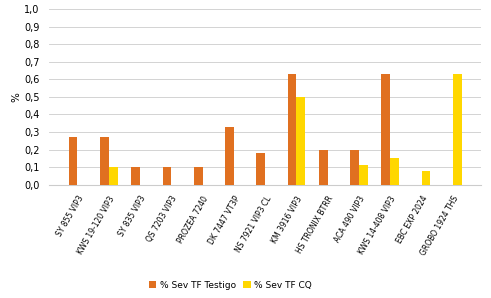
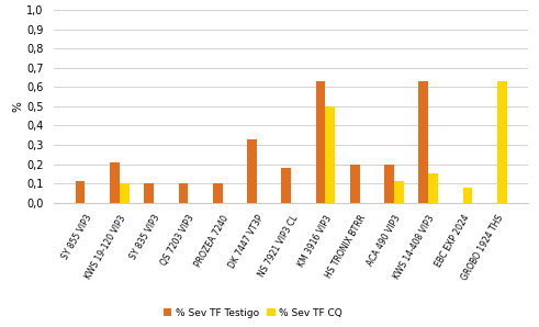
% Sev TF Testigo/SY 855 VIP3: 0,27 -> 0,11
% Sev TF Testigo/KWS 19-120 VIP3: 0,27 -> 0,21
